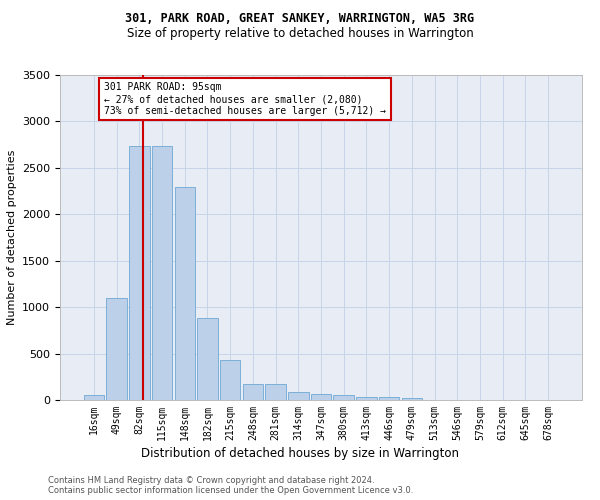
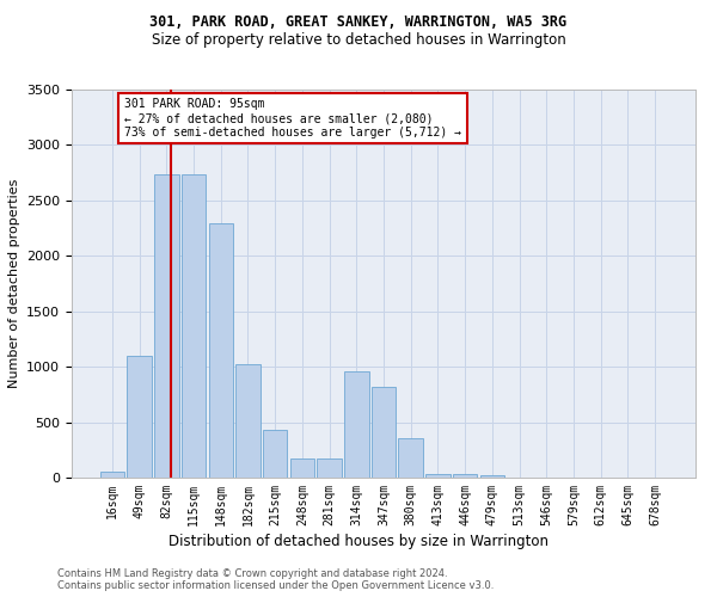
182sqm: 880 -> 1020
314sqm: 90 -> 960
347sqm: 60 -> 820
380sqm: 60 -> 360
